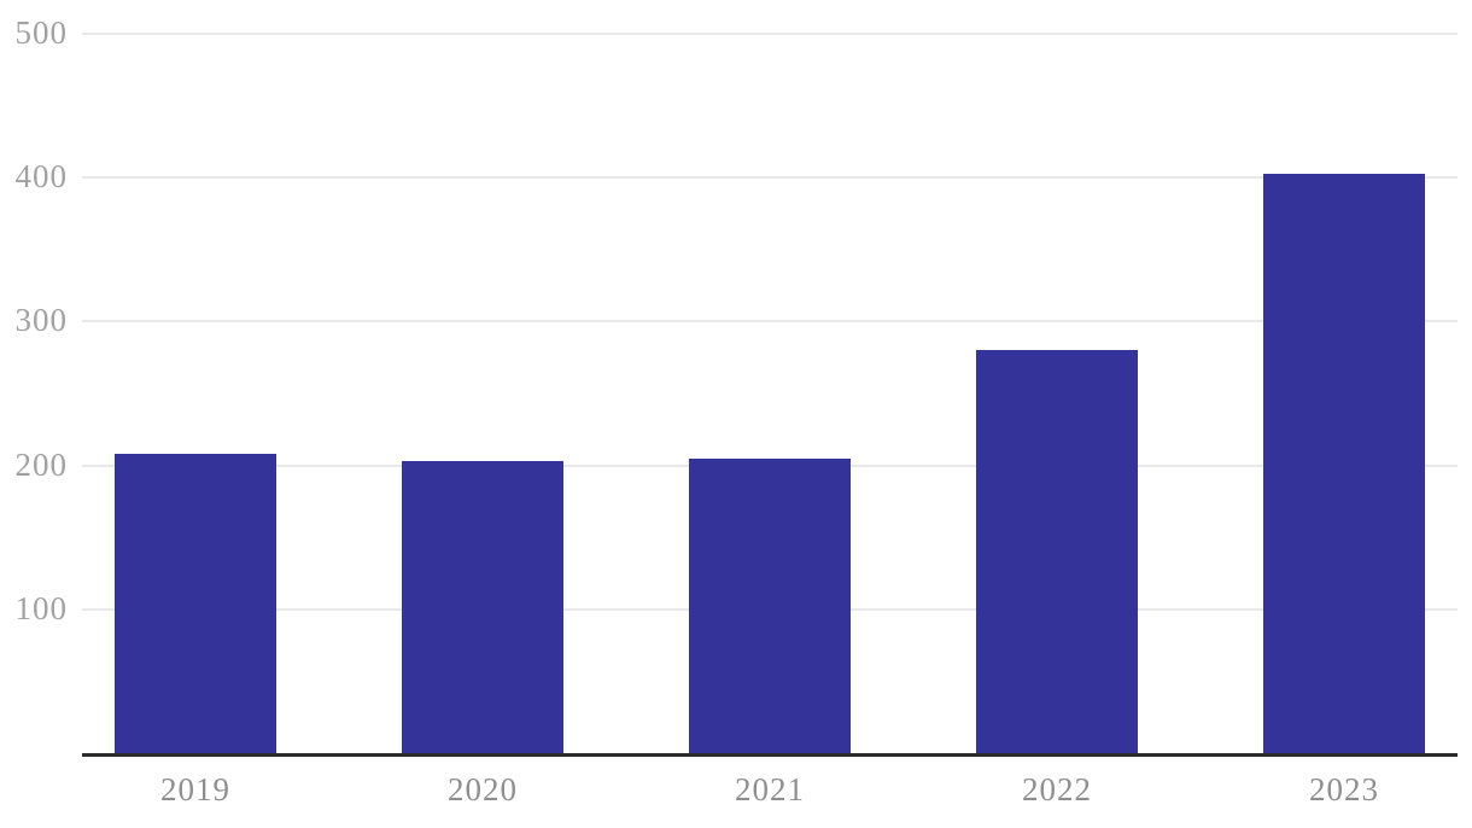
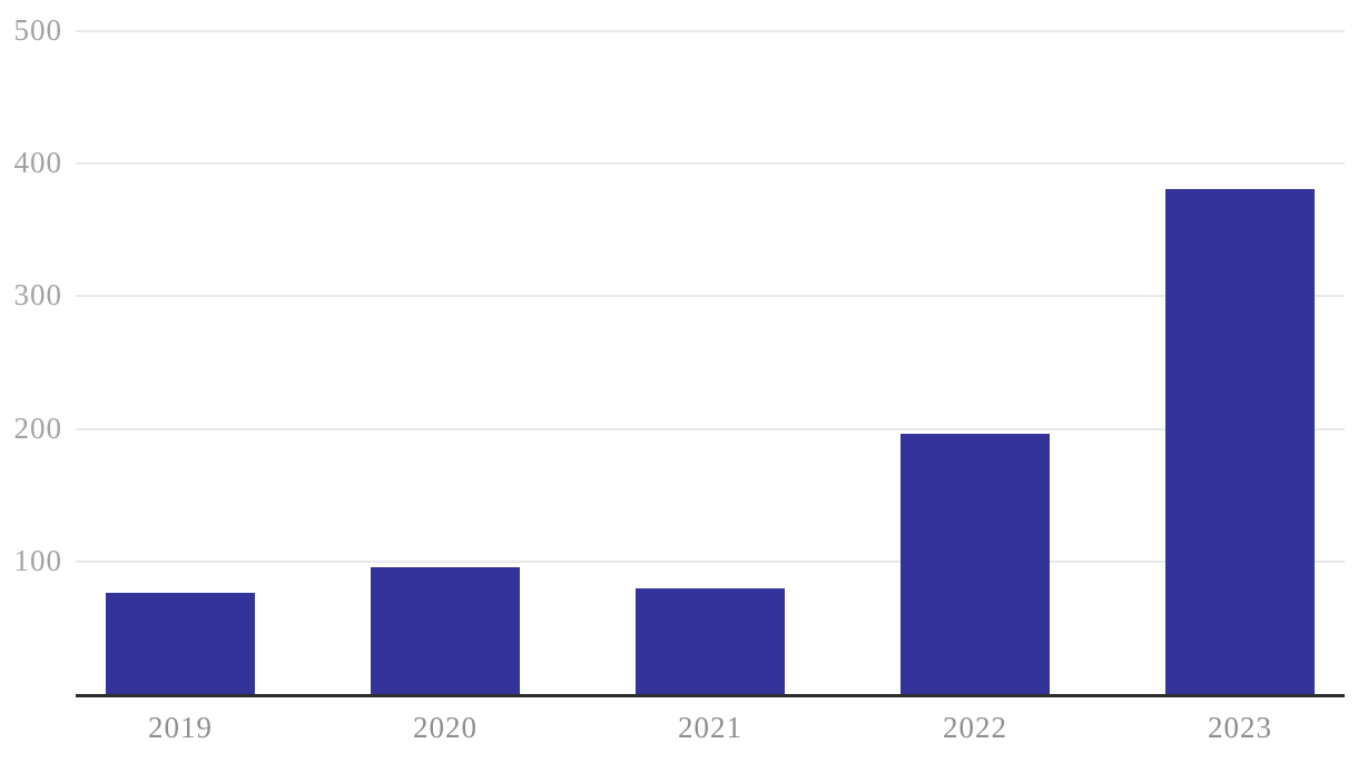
2019: 208 -> 76
2020: 203 -> 96
2021: 205 -> 80
2022: 280 -> 196
2023: 403 -> 381
